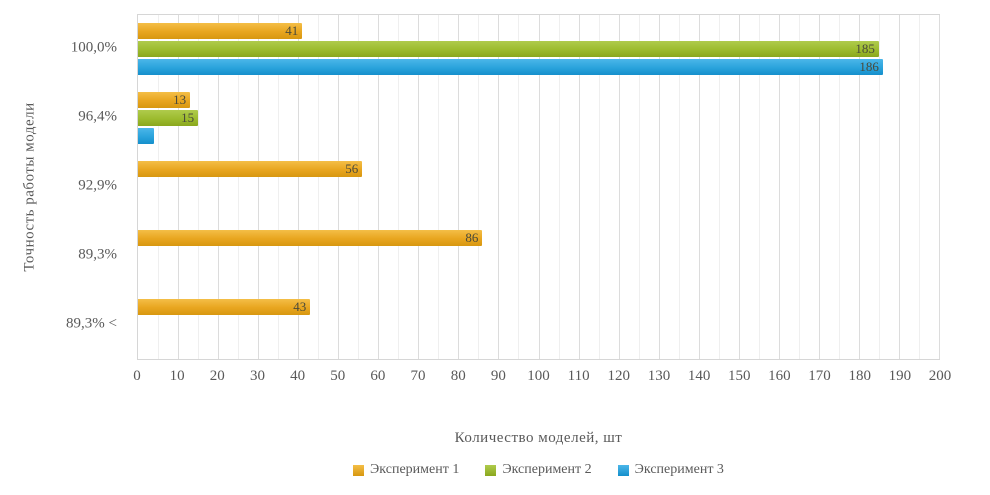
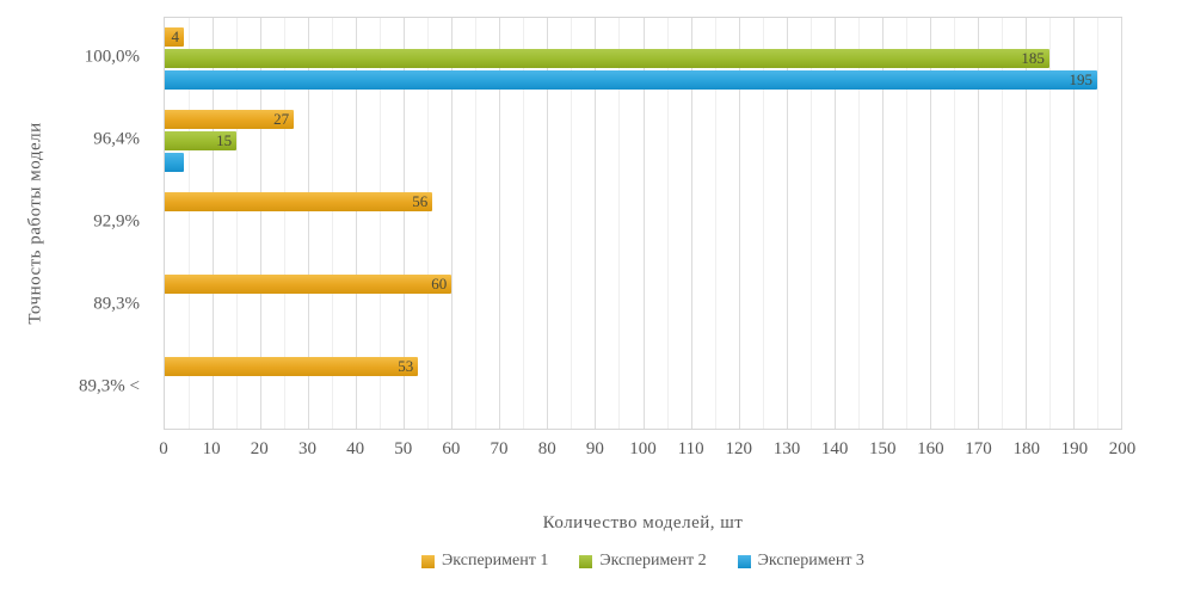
Эксперимент 1/100,0%: 41 -> 4
Эксперимент 3/100,0%: 186 -> 195
Эксперимент 1/96,4%: 13 -> 27
Эксперимент 1/89,3%: 86 -> 60
Эксперимент 1/89,3% <: 43 -> 53
